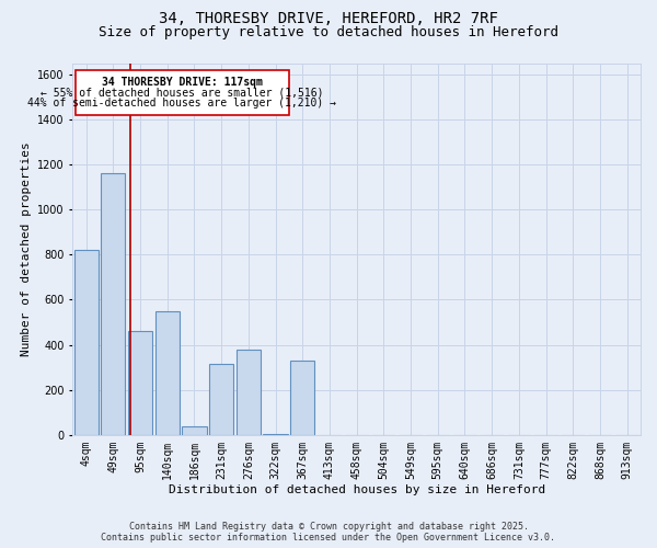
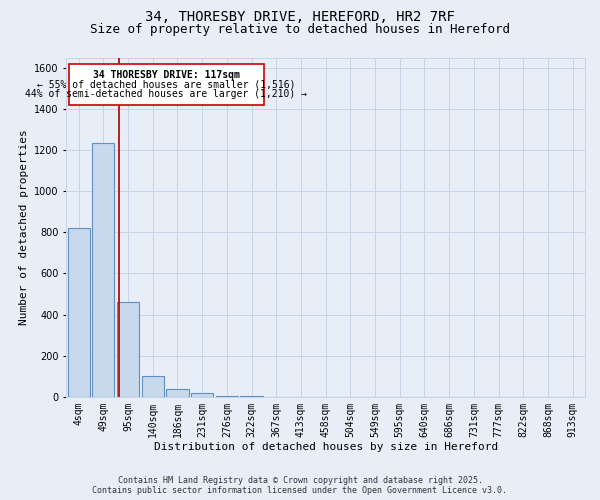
49sqm: 1160 -> 1235
140sqm: 550 -> 100
231sqm: 315 -> 20
276sqm: 380 -> 5
367sqm: 330 -> 1
